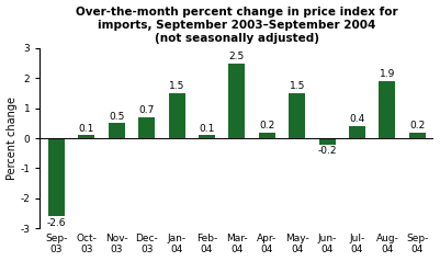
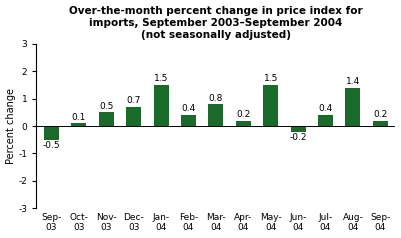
Sep- 03: -2.6 -> -0.5
Feb- 04: 0.1 -> 0.4
Mar- 04: 2.5 -> 0.8
Aug- 04: 1.9 -> 1.4
